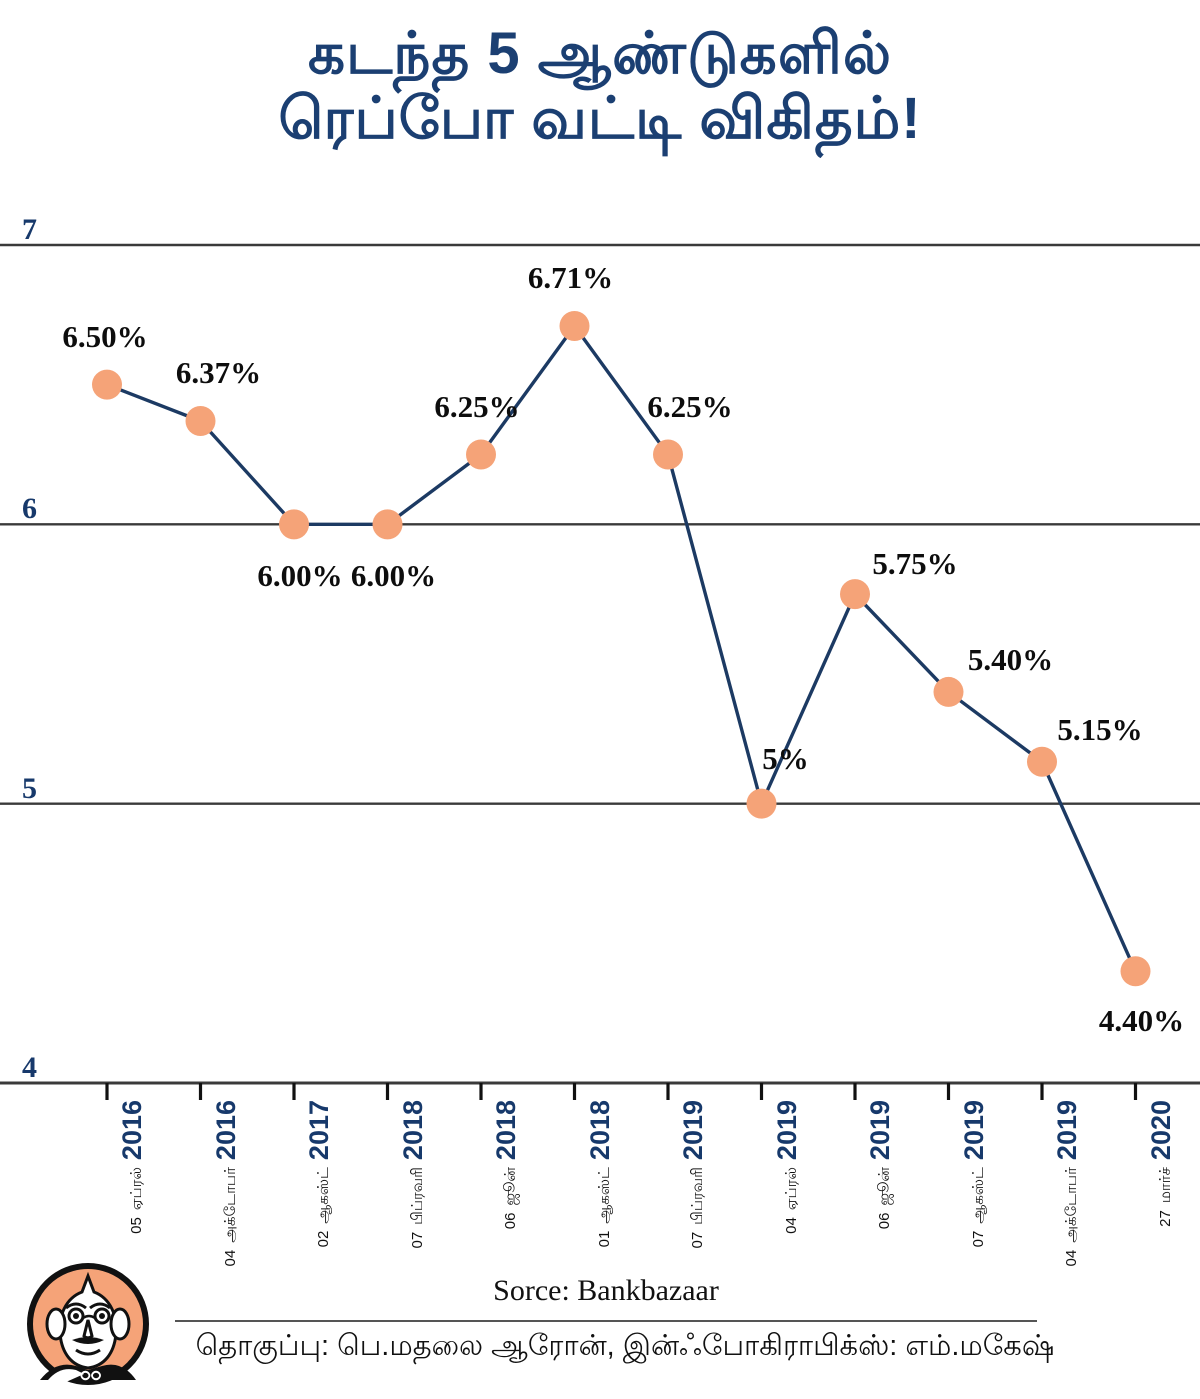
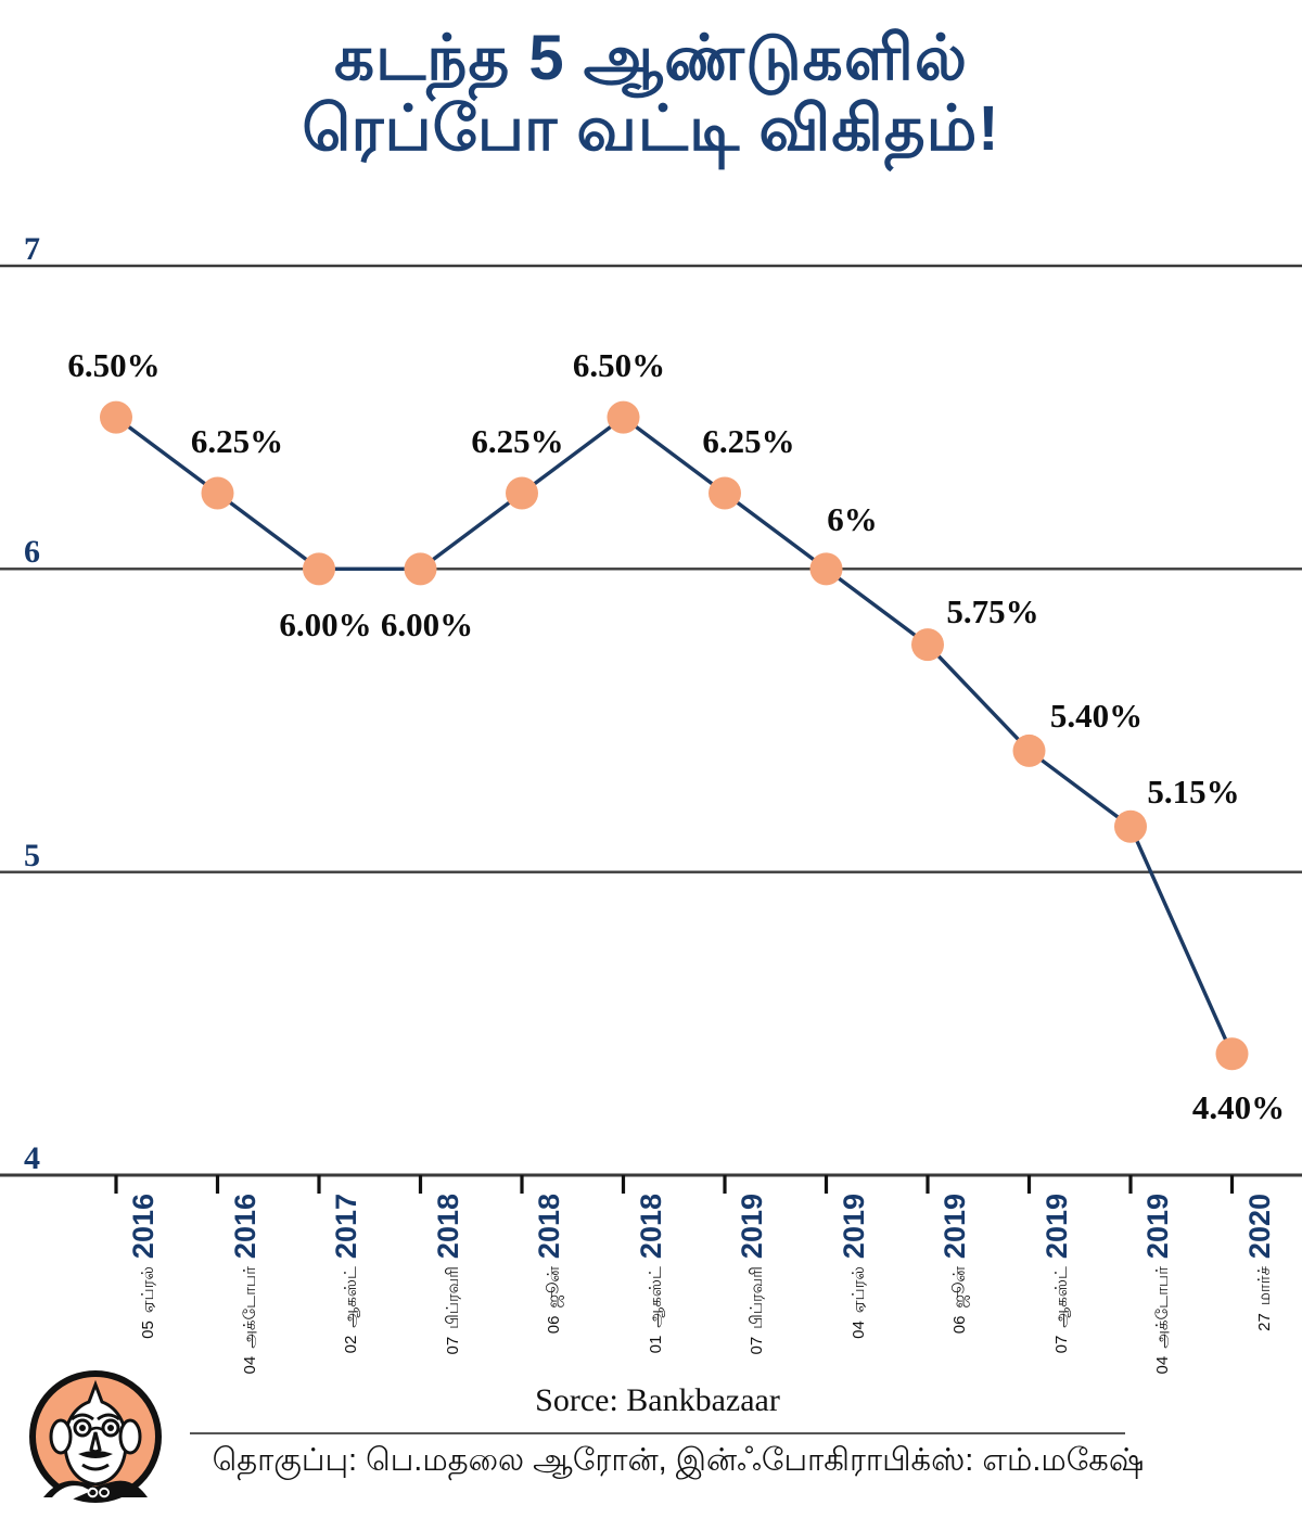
2016 04 அக்டோபர்: 6.37% -> 6.25%
2018 01 ஆகஸ்ட்: 6.71% -> 6.50%
2019 04 ஏப்ரல்: 5% -> 6%
